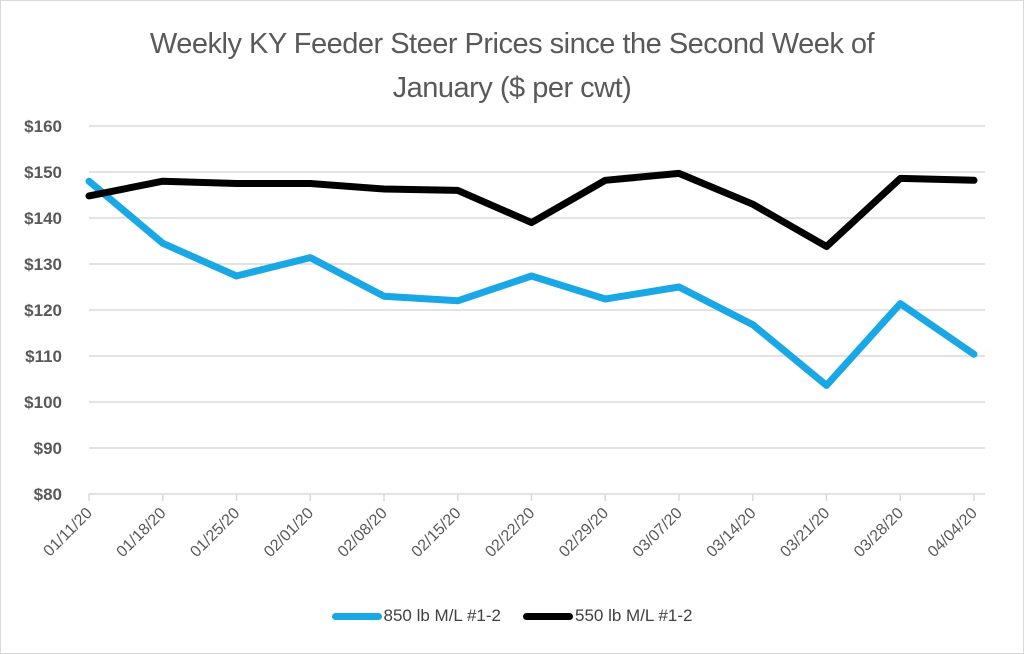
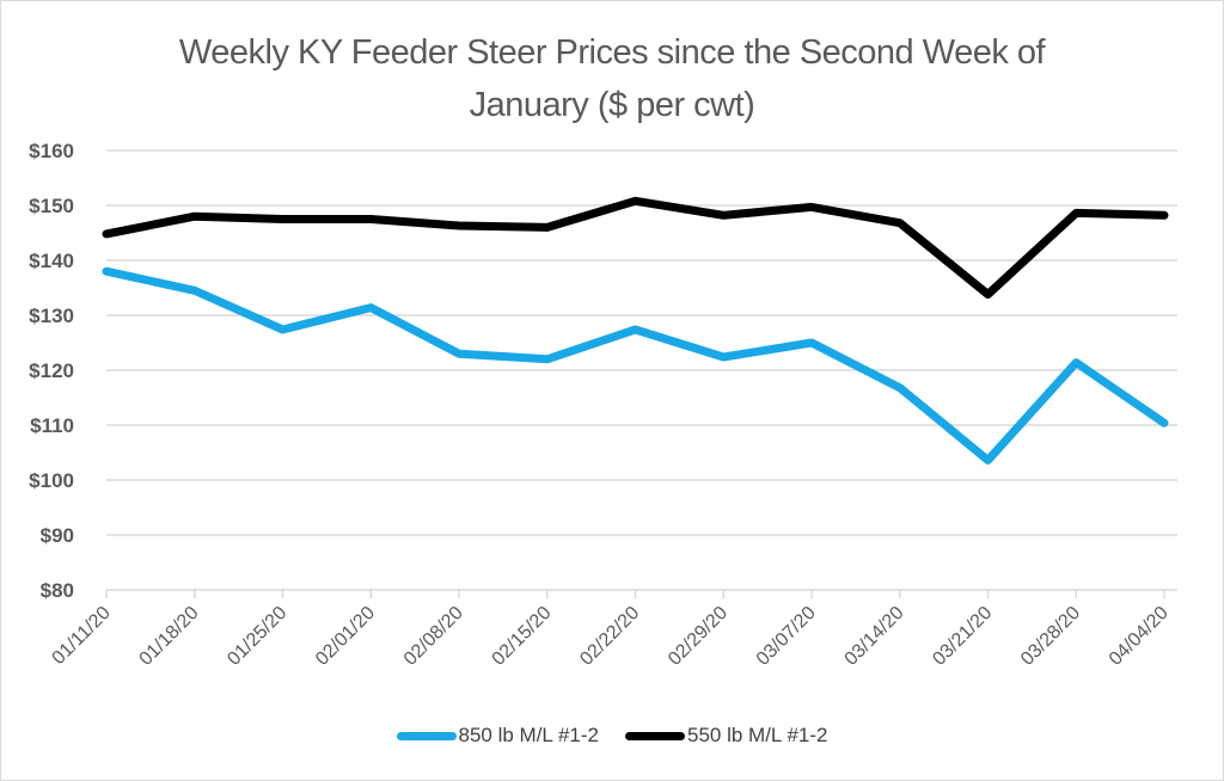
850 lb M/L #1-2/01/11/20: $148 -> $138
550 lb M/L #1-2/02/22/20: $139 -> $151
550 lb M/L #1-2/03/14/20: $143 -> $147
